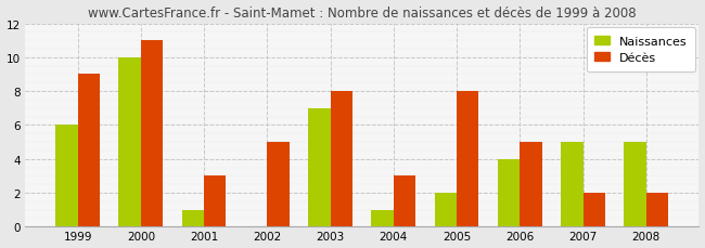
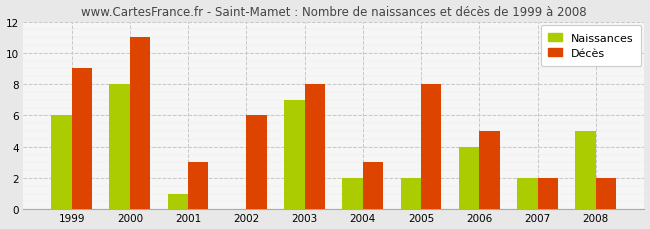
Naissances/2000: 10 -> 8
Décès/2002: 5 -> 6
Naissances/2004: 1 -> 2
Naissances/2007: 5 -> 2
